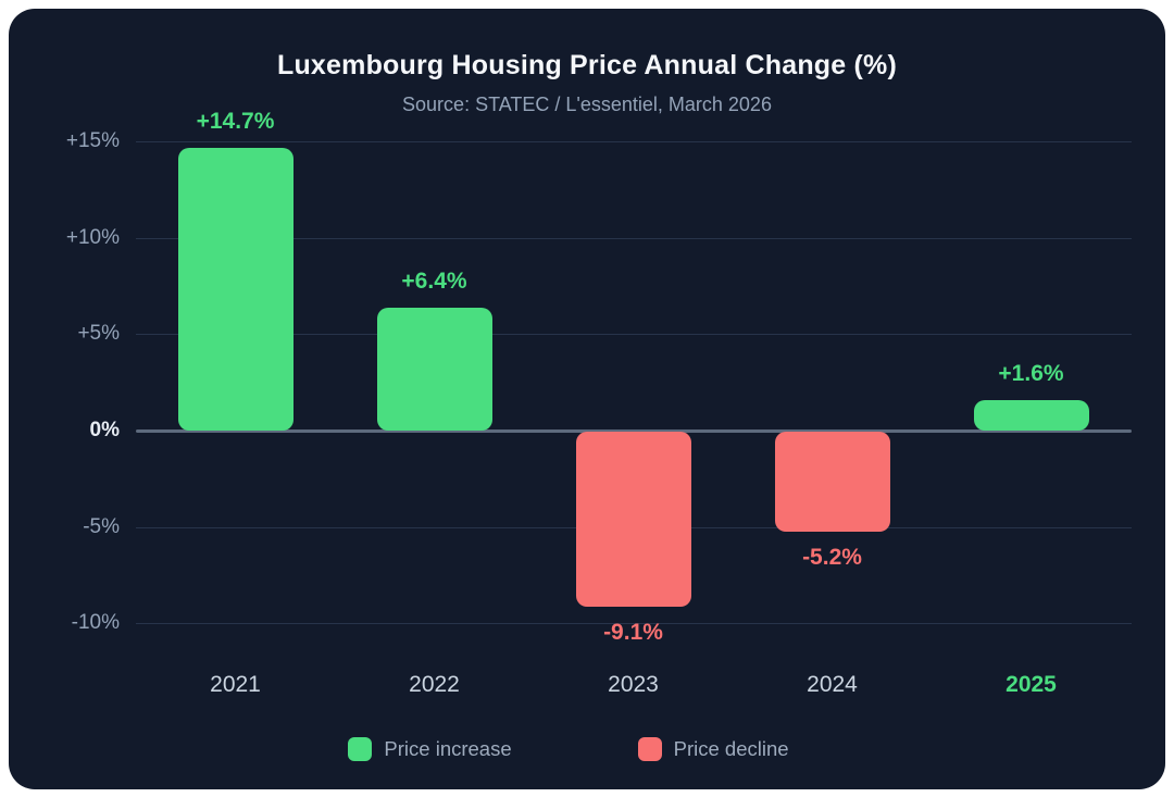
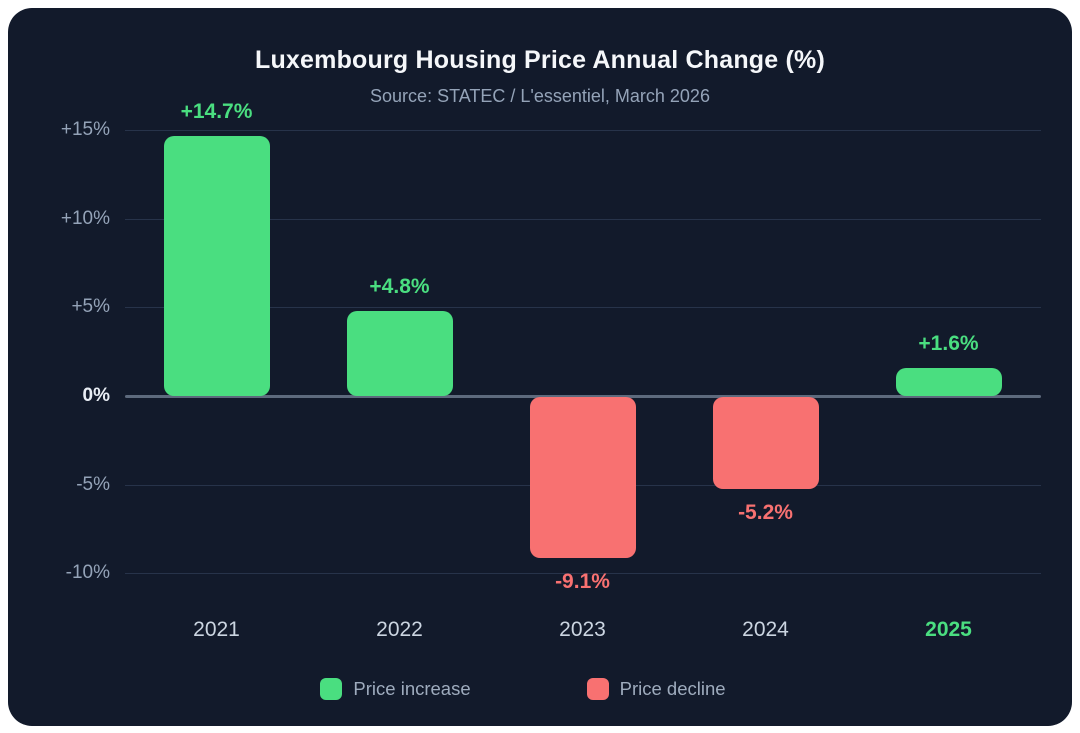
2022: +6.4% -> +4.8%
